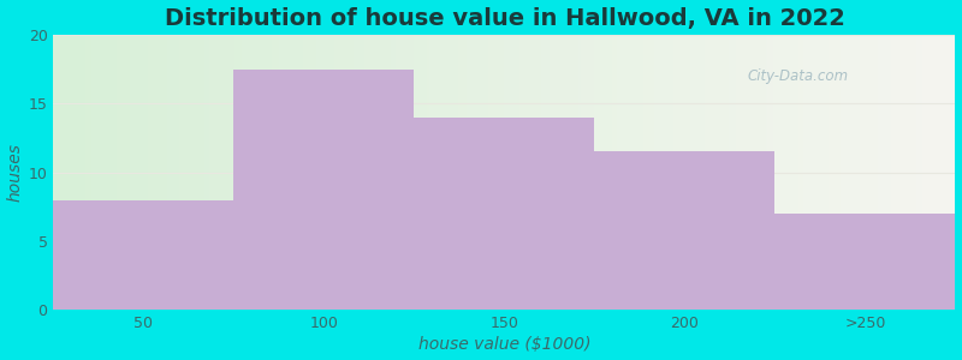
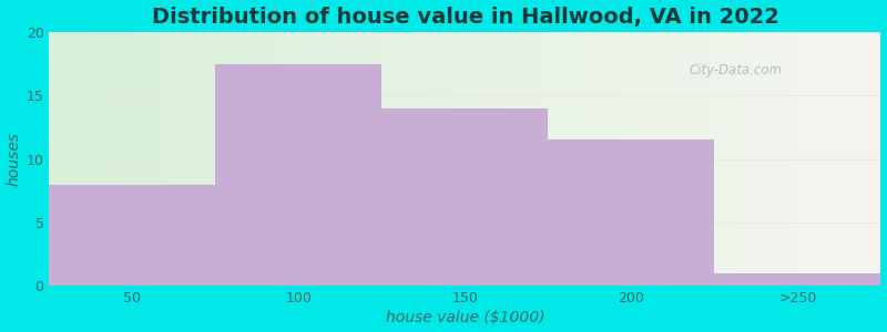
>250: 7.0 -> 1.0
